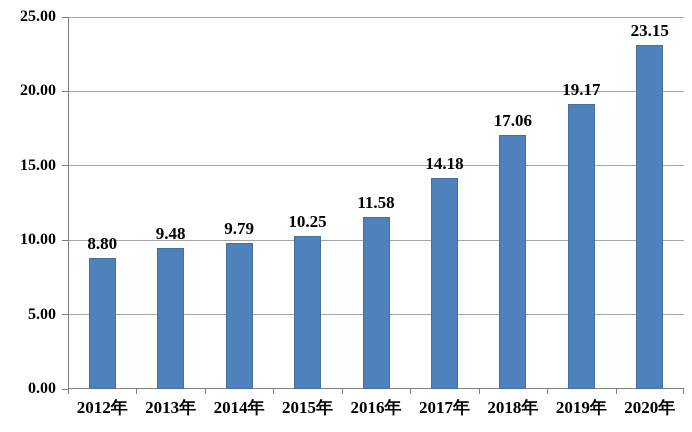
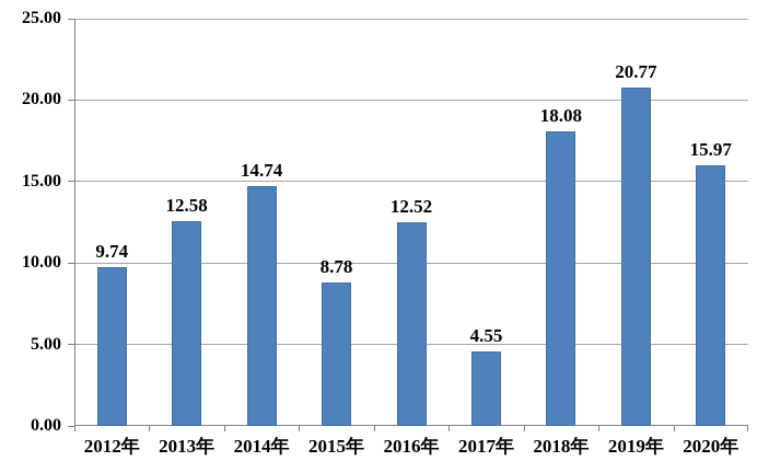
2012年: 8.80 -> 9.74
2013年: 9.48 -> 12.58
2014年: 9.79 -> 14.74
2015年: 10.25 -> 8.78
2016年: 11.58 -> 12.52
2017年: 14.18 -> 4.55
2018年: 17.06 -> 18.08
2019年: 19.17 -> 20.77
2020年: 23.15 -> 15.97
